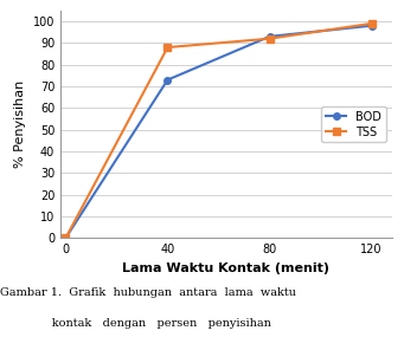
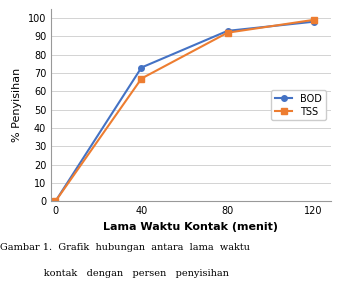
TSS/40: 88 -> 67
